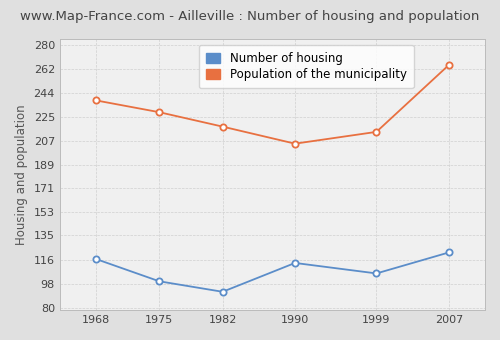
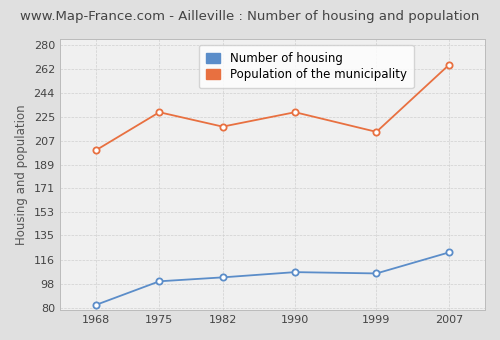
Number of housing/1968: 117 -> 82
Population of the municipality/1968: 238 -> 200
Number of housing/1982: 92 -> 103
Number of housing/1990: 114 -> 107
Population of the municipality/1990: 205 -> 229
